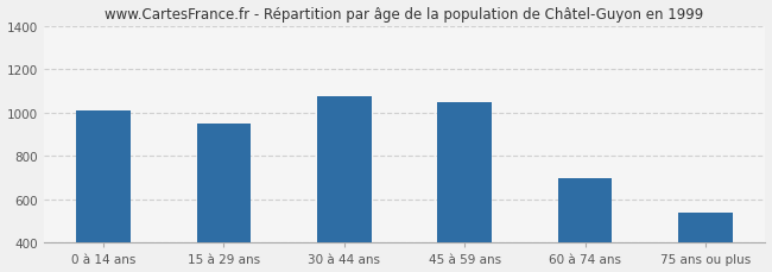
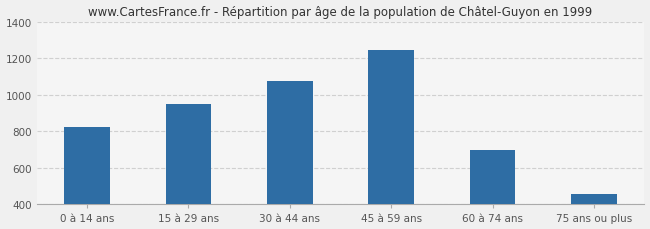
0 à 14 ans: 1010 -> 820
45 à 59 ans: 1050 -> 1240
75 ans ou plus: 540 -> 460
